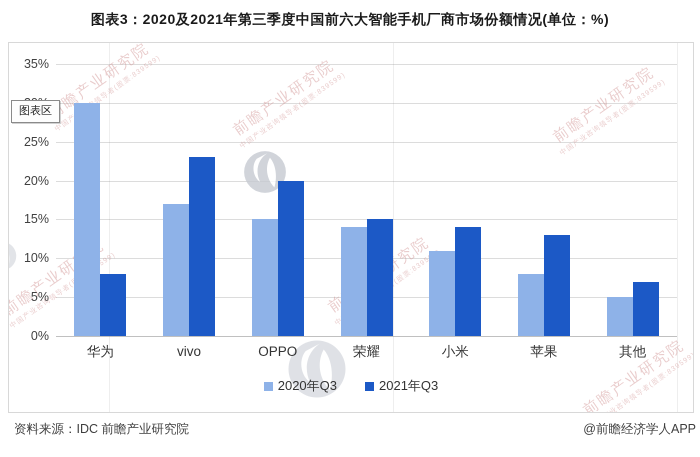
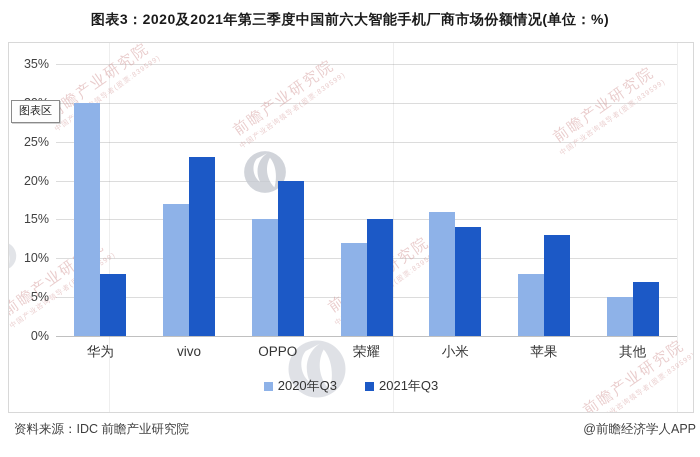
2020年Q3/荣耀: 14% -> 12%
2020年Q3/小米: 11% -> 16%
